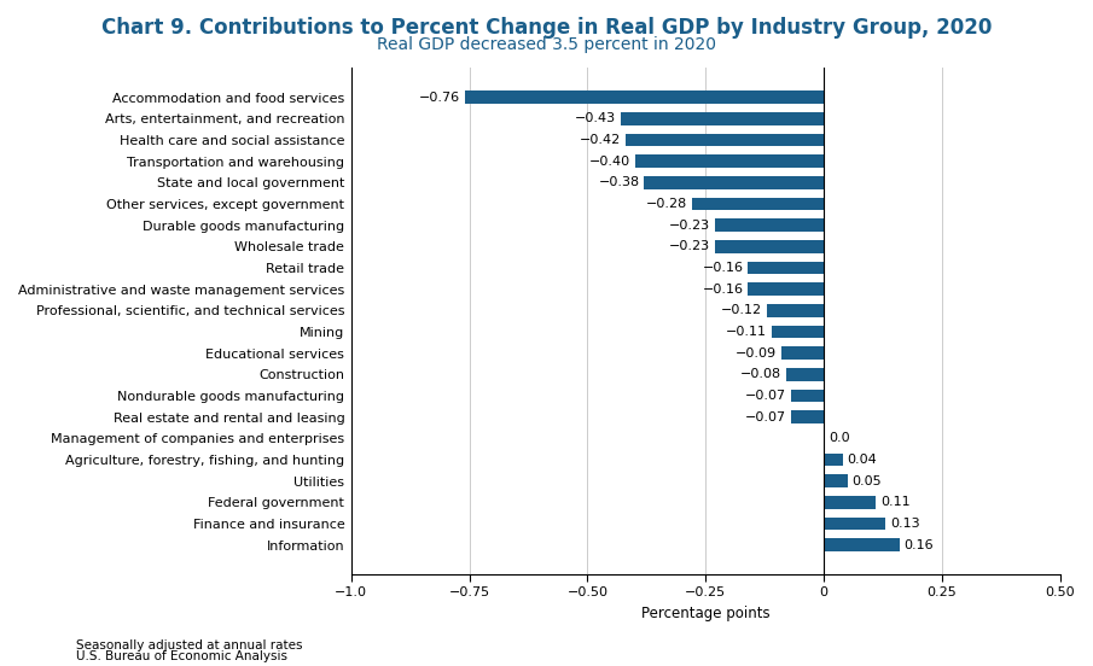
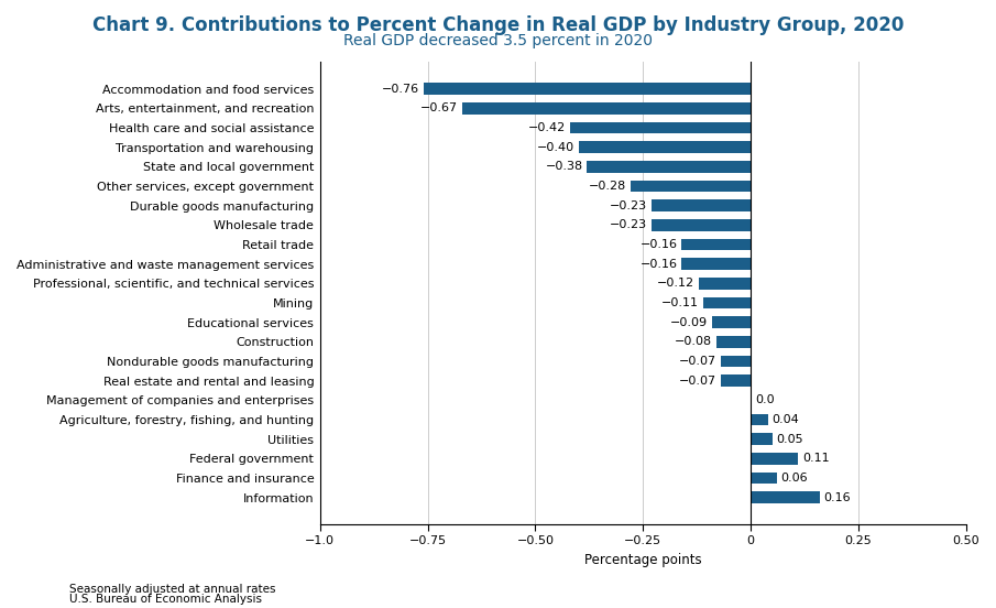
Arts, entertainment, and recreation: −0.43 -> −0.67
Finance and insurance: 0.13 -> 0.06
